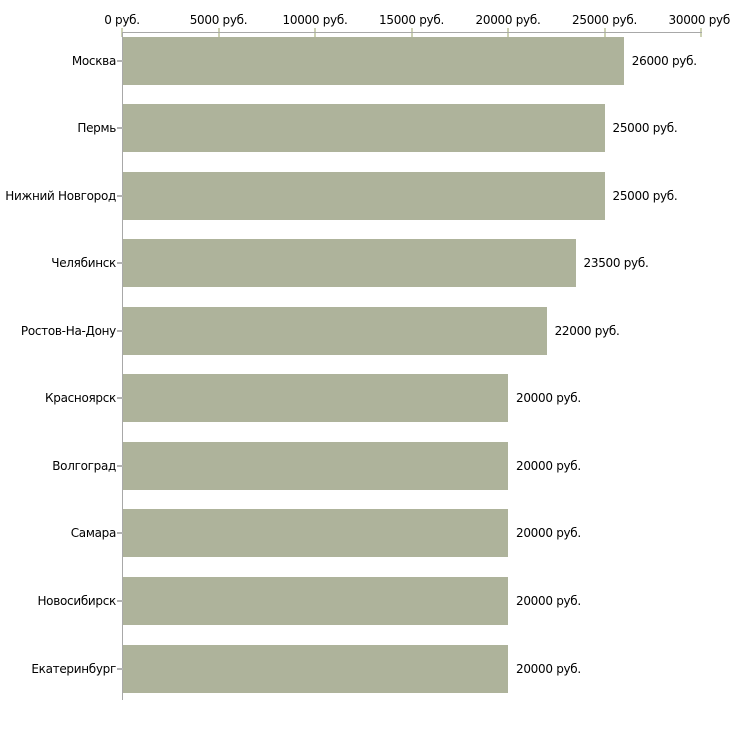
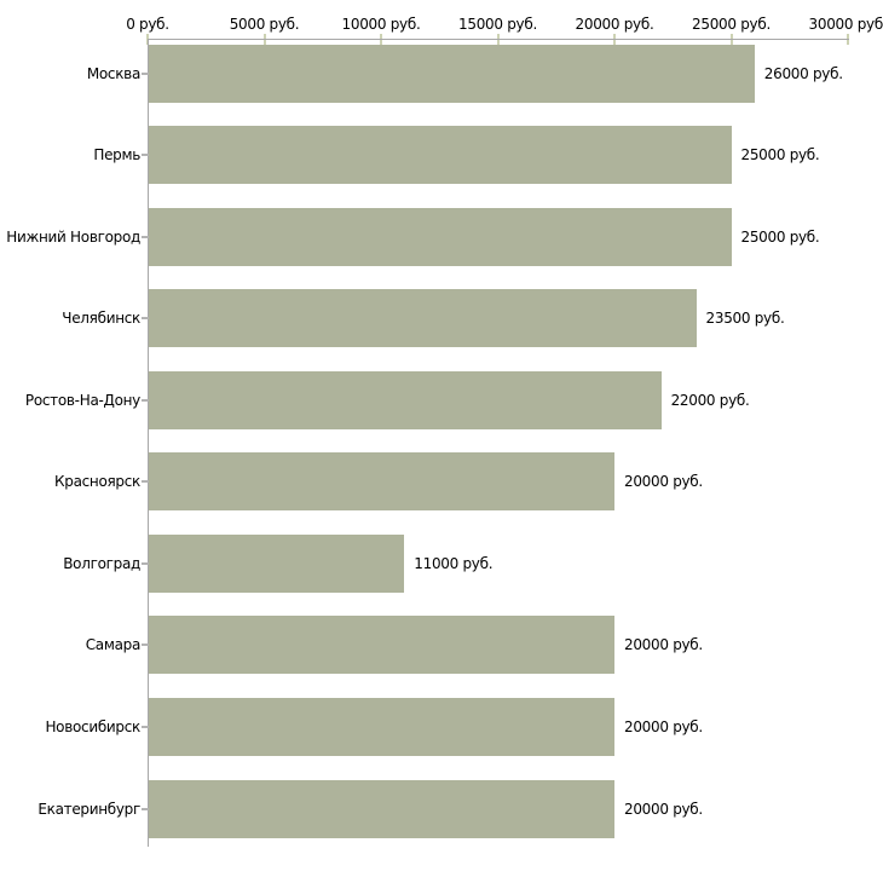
Волгоград: 20000 -> 11000
